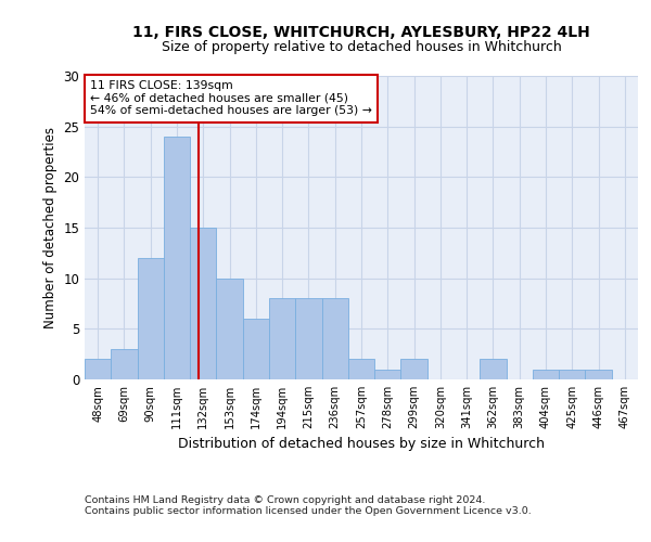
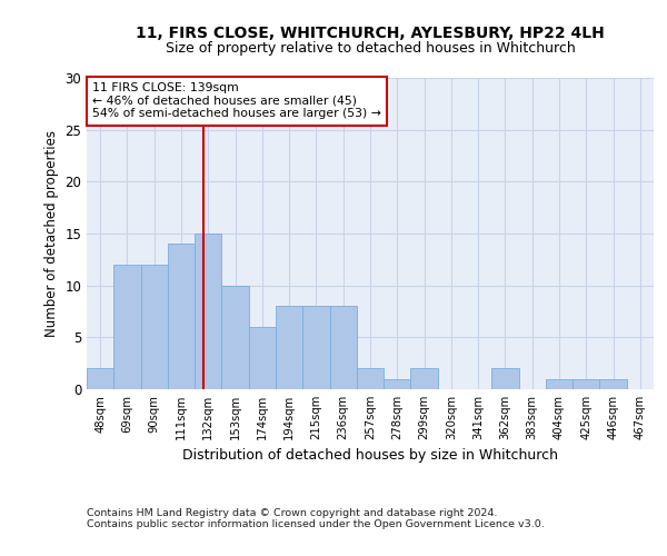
69sqm: 3 -> 12
111sqm: 24 -> 14
